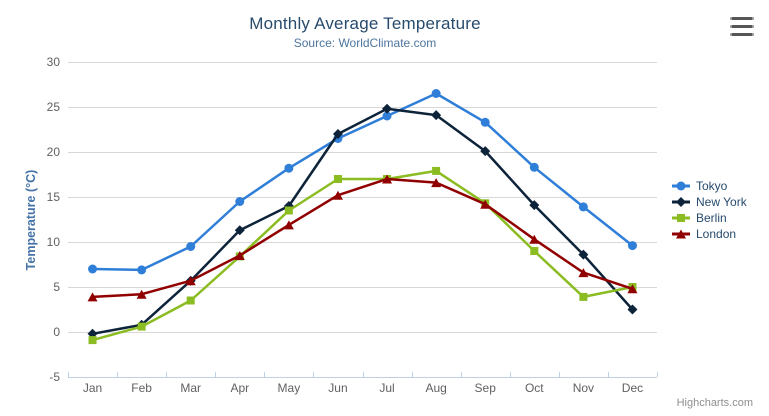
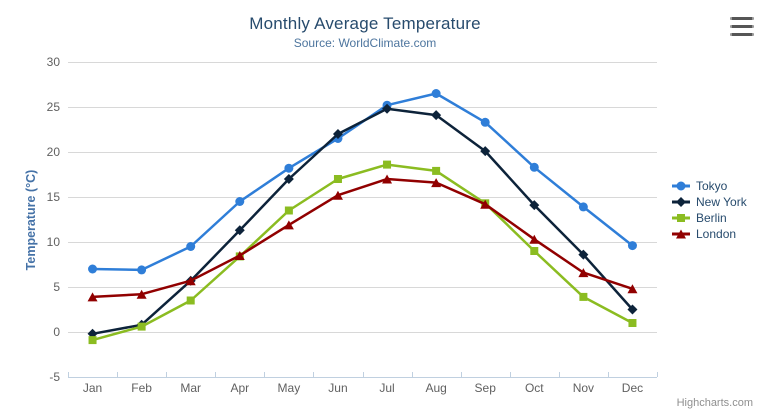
New York/May: 14 -> 17
Tokyo/Jul: 24 -> 25
Berlin/Jul: 17 -> 19
Berlin/Dec: 5 -> 1
